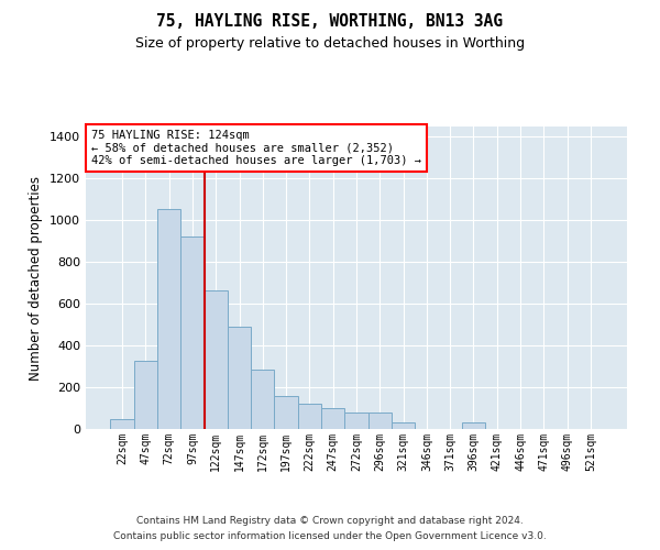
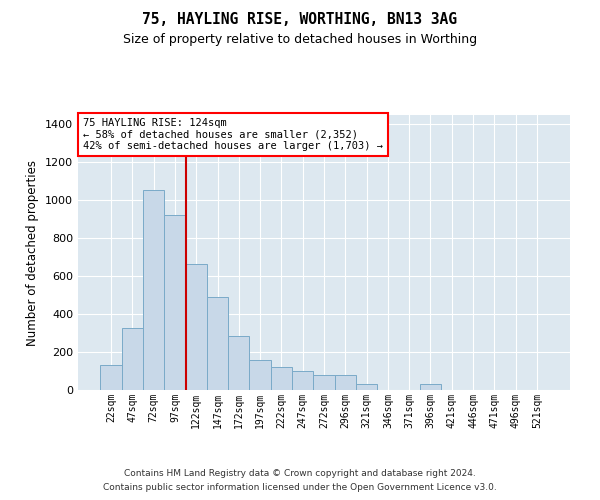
22sqm: 50 -> 130
